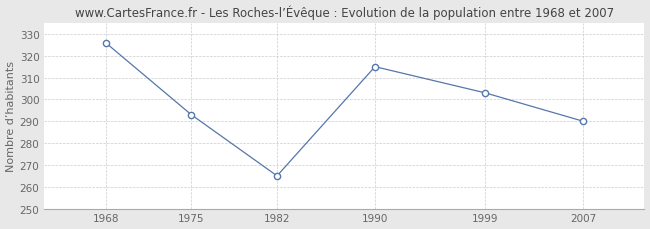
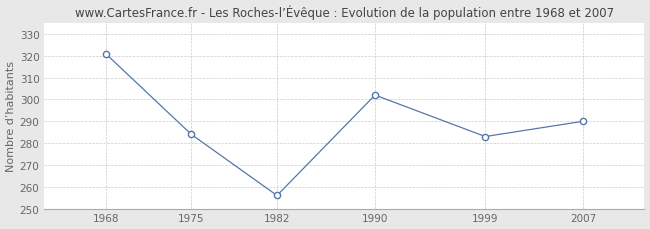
1968: 326 -> 321
1975: 293 -> 284
1982: 265 -> 256
1990: 315 -> 302
1999: 303 -> 283
